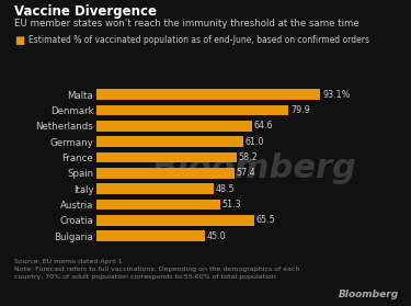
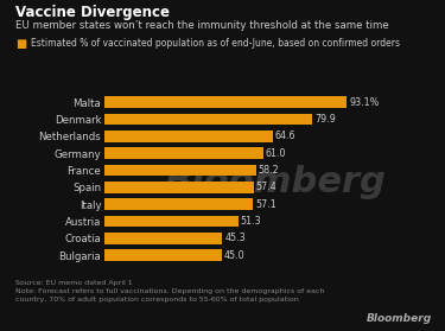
Italy: 48.5 -> 57.1
Croatia: 65.5 -> 45.3
